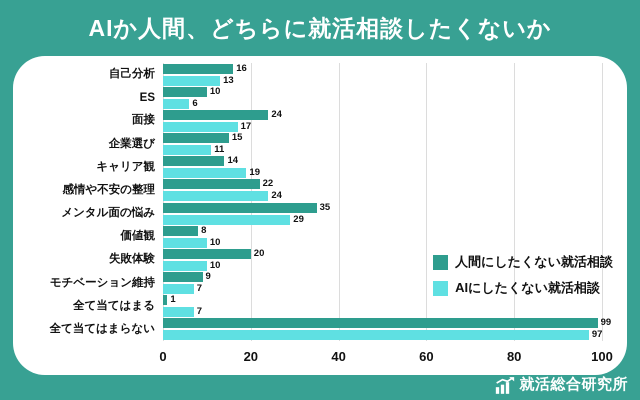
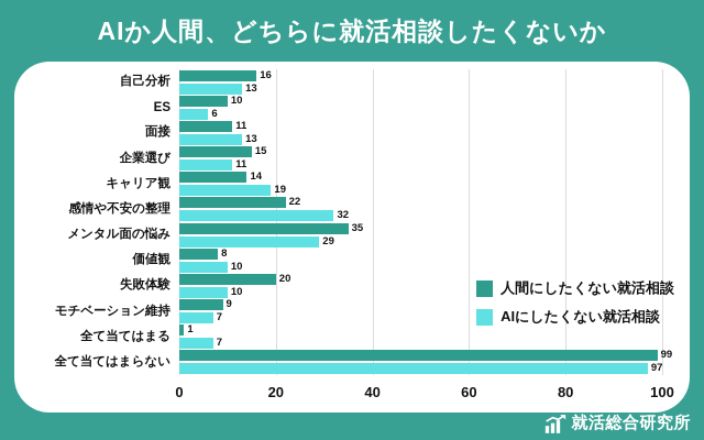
人間にしたくない就活相談/面接: 24 -> 11
AIにしたくない就活相談/面接: 17 -> 13
AIにしたくない就活相談/感情や不安の整理: 24 -> 32
